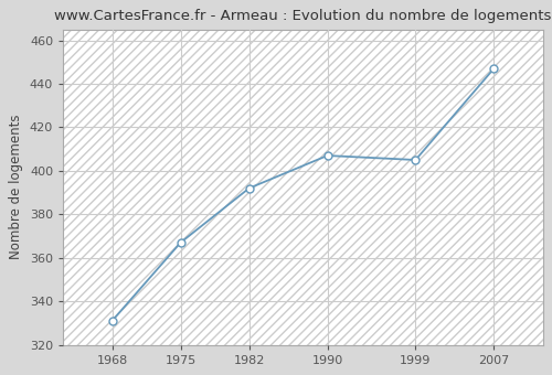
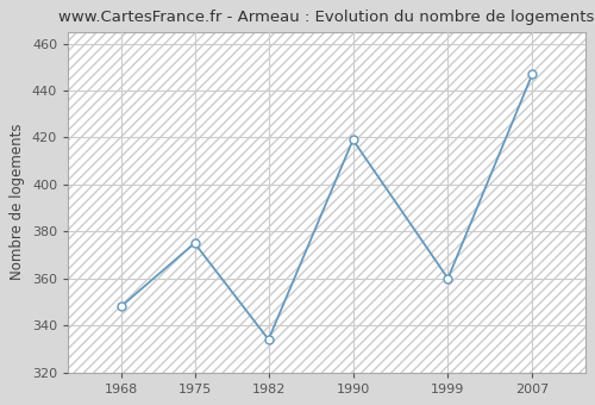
1968: 331 -> 348
1975: 367 -> 375
1982: 392 -> 334
1990: 407 -> 419
1999: 405 -> 360
